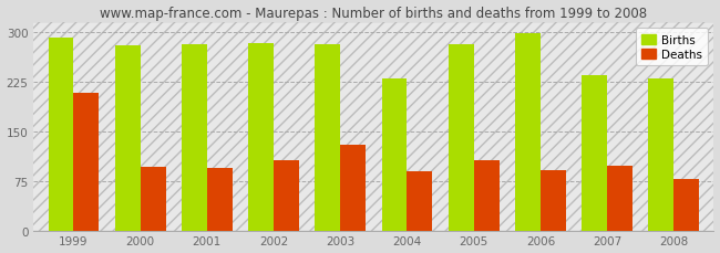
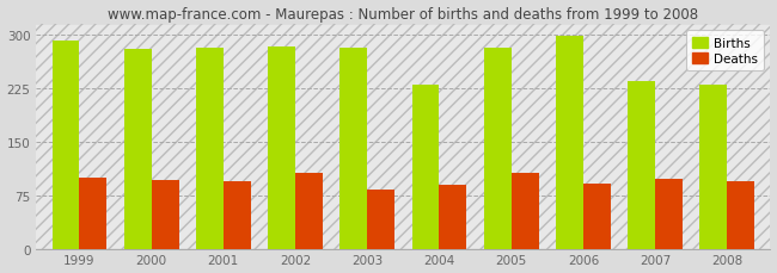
Deaths/1999: 208 -> 100
Deaths/2003: 130 -> 83
Deaths/2008: 78 -> 95
